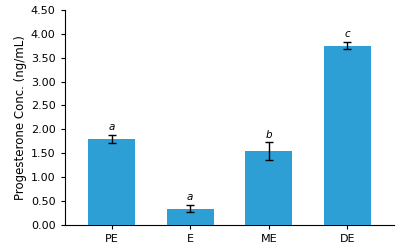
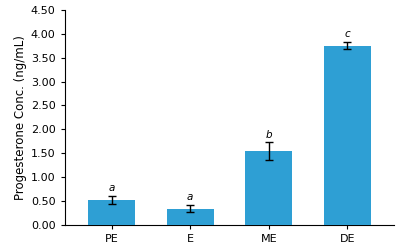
PE: 1.80 -> 0.53
